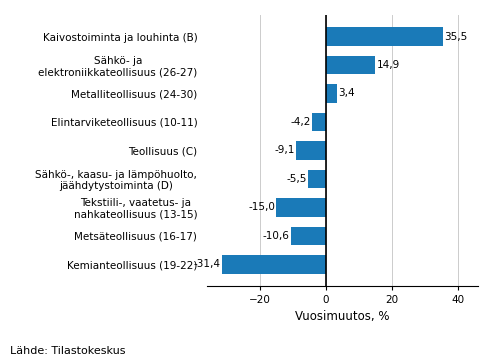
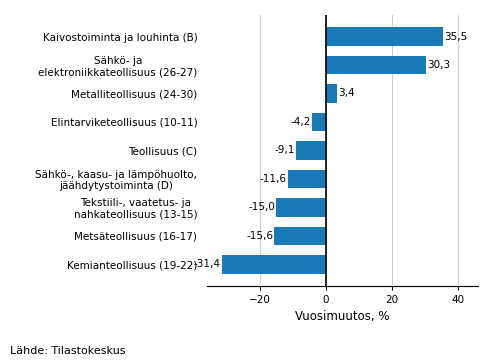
Sähkö- ja elektroniikkateollisuus (26-27): 14,9 -> 30,3
Sähkö-, kaasu- ja lämpöhuolto, jäähdytystoiminta (D): -5,5 -> -11,6
Metsäteollisuus (16-17): -10,6 -> -15,6
